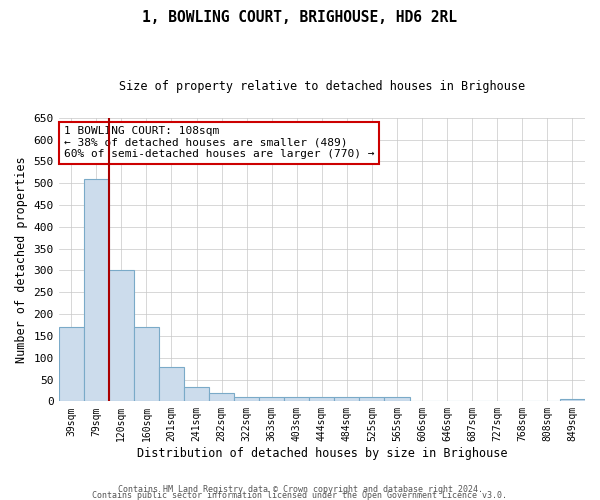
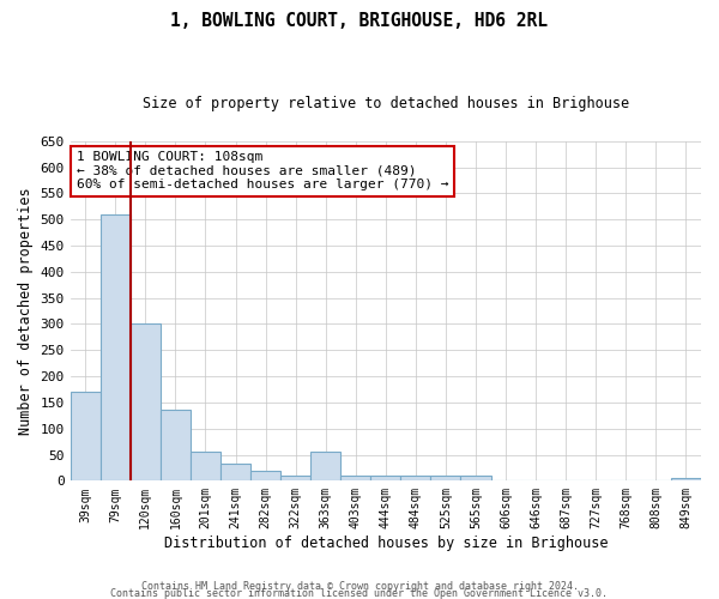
160sqm: 170 -> 135
201sqm: 78 -> 55
363sqm: 10 -> 55
